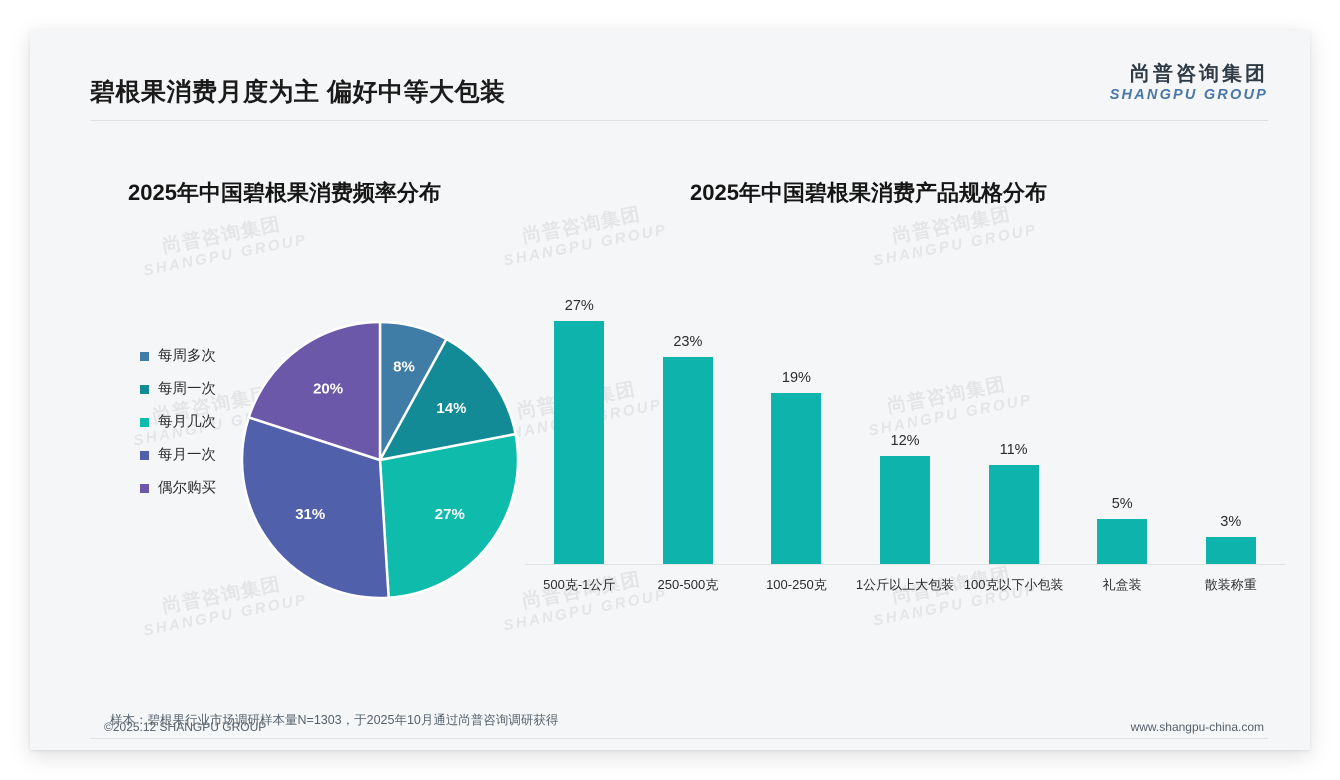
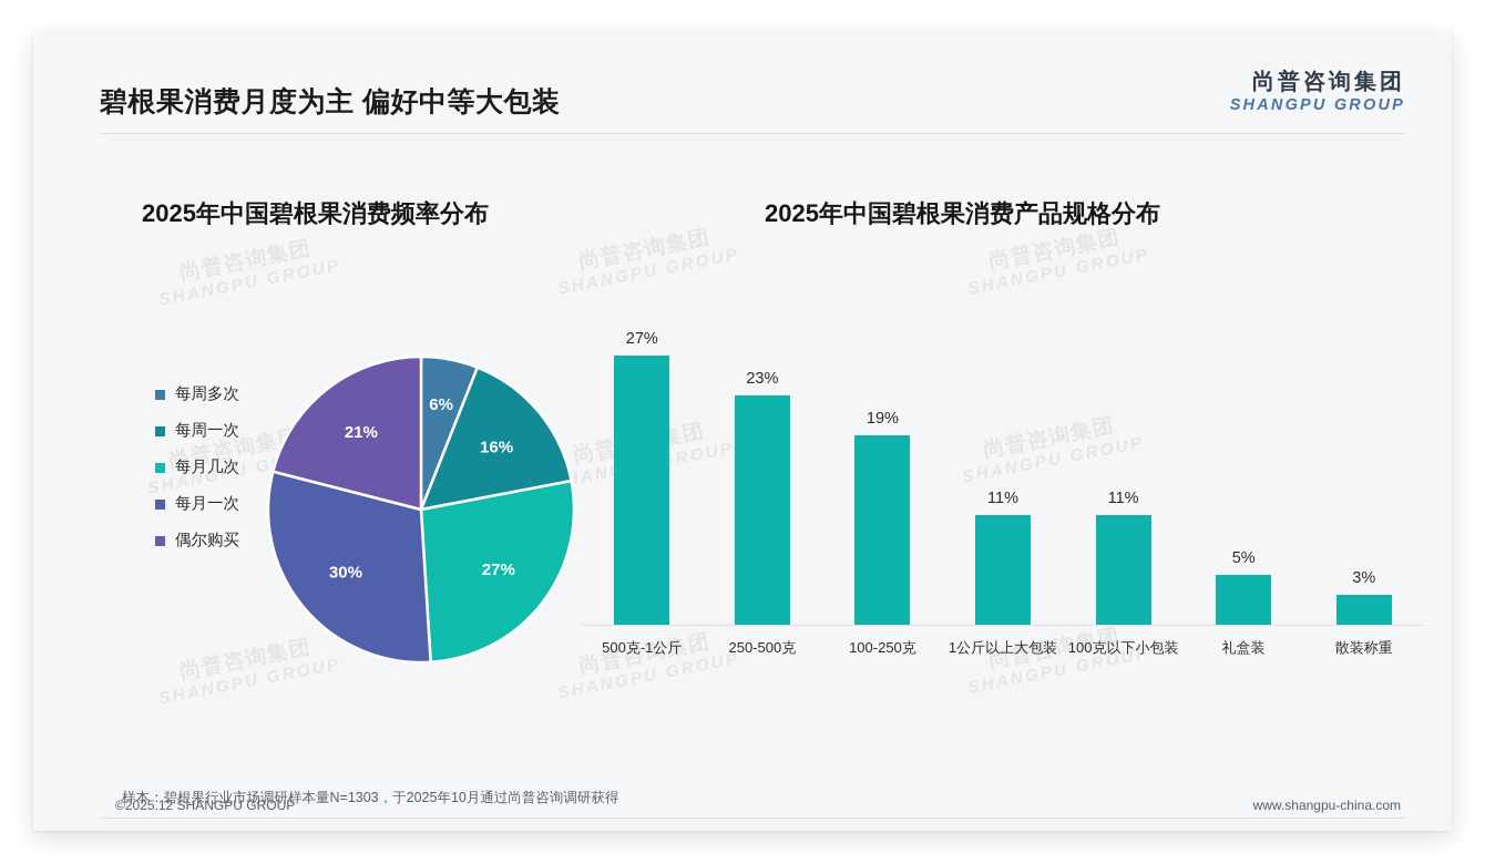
2025年中国碧根果消费频率分布/每周多次: 8% -> 6%
2025年中国碧根果消费频率分布/每周一次: 14% -> 16%
2025年中国碧根果消费频率分布/每月一次: 31% -> 30%
2025年中国碧根果消费频率分布/偶尔购买: 20% -> 21%
2025年中国碧根果消费产品规格分布/1公斤以上大包装: 12% -> 11%
